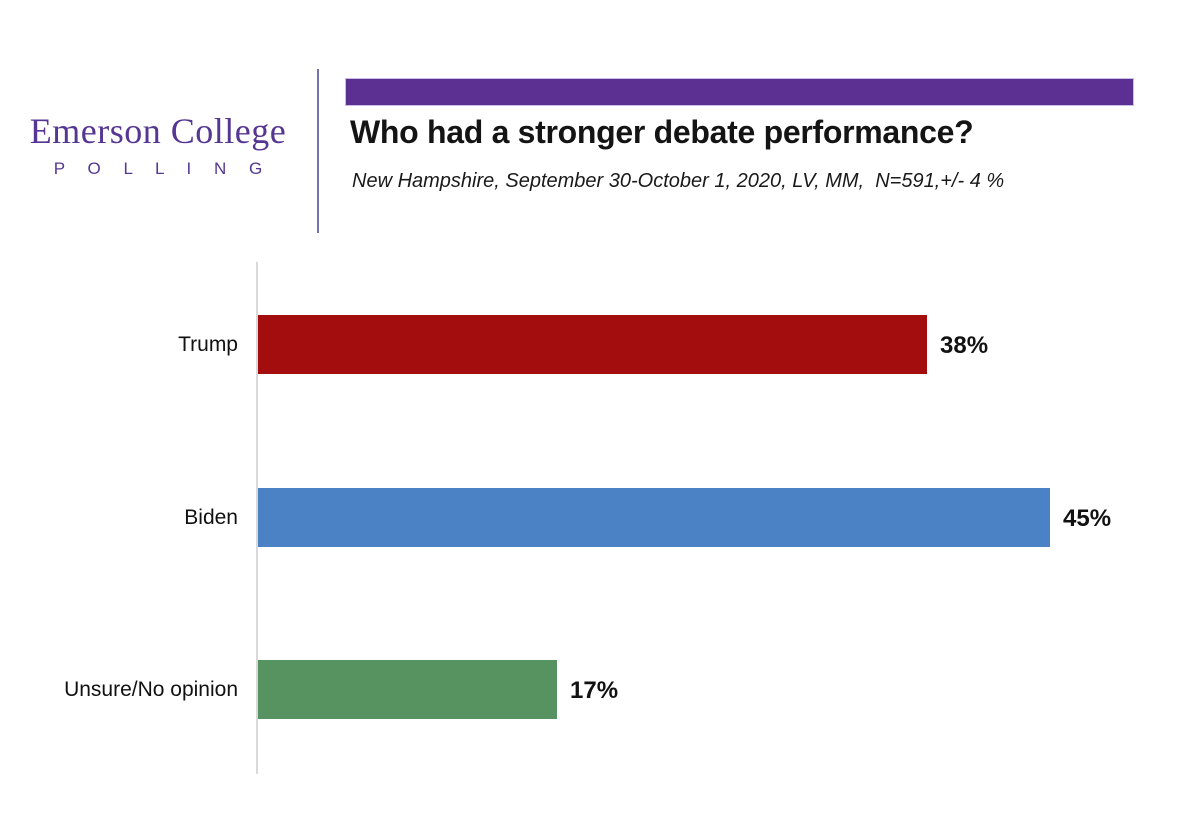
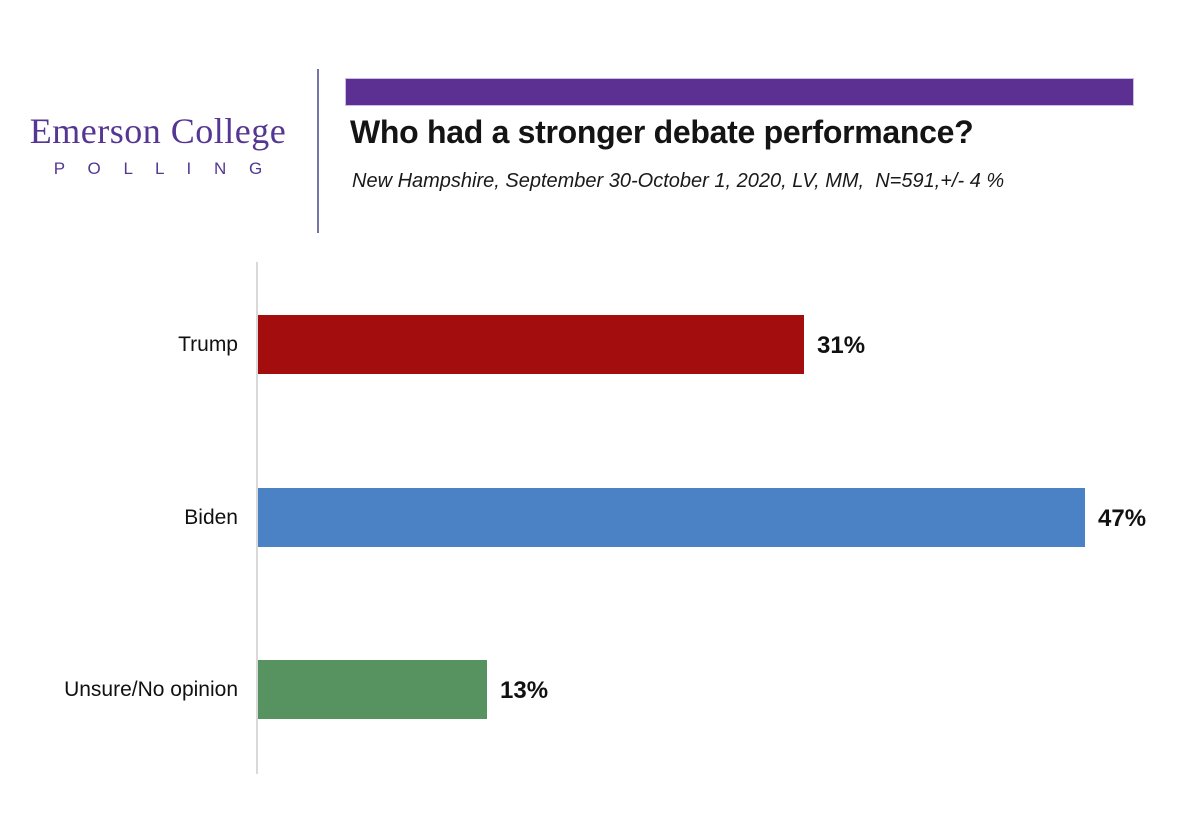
Trump: 38% -> 31%
Biden: 45% -> 47%
Unsure/No opinion: 17% -> 13%
